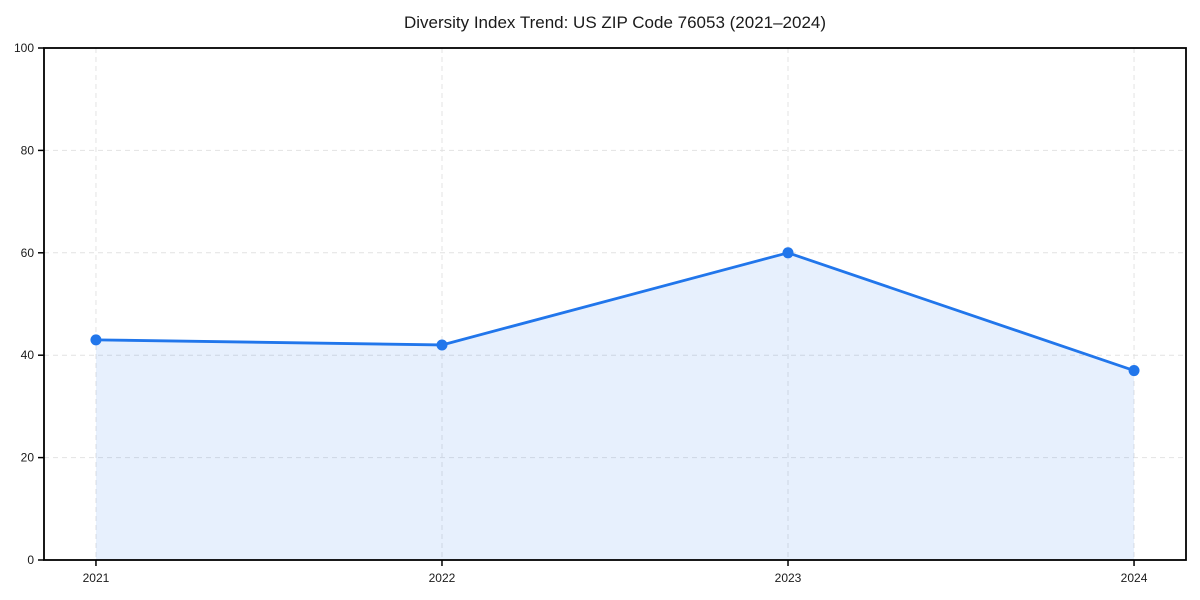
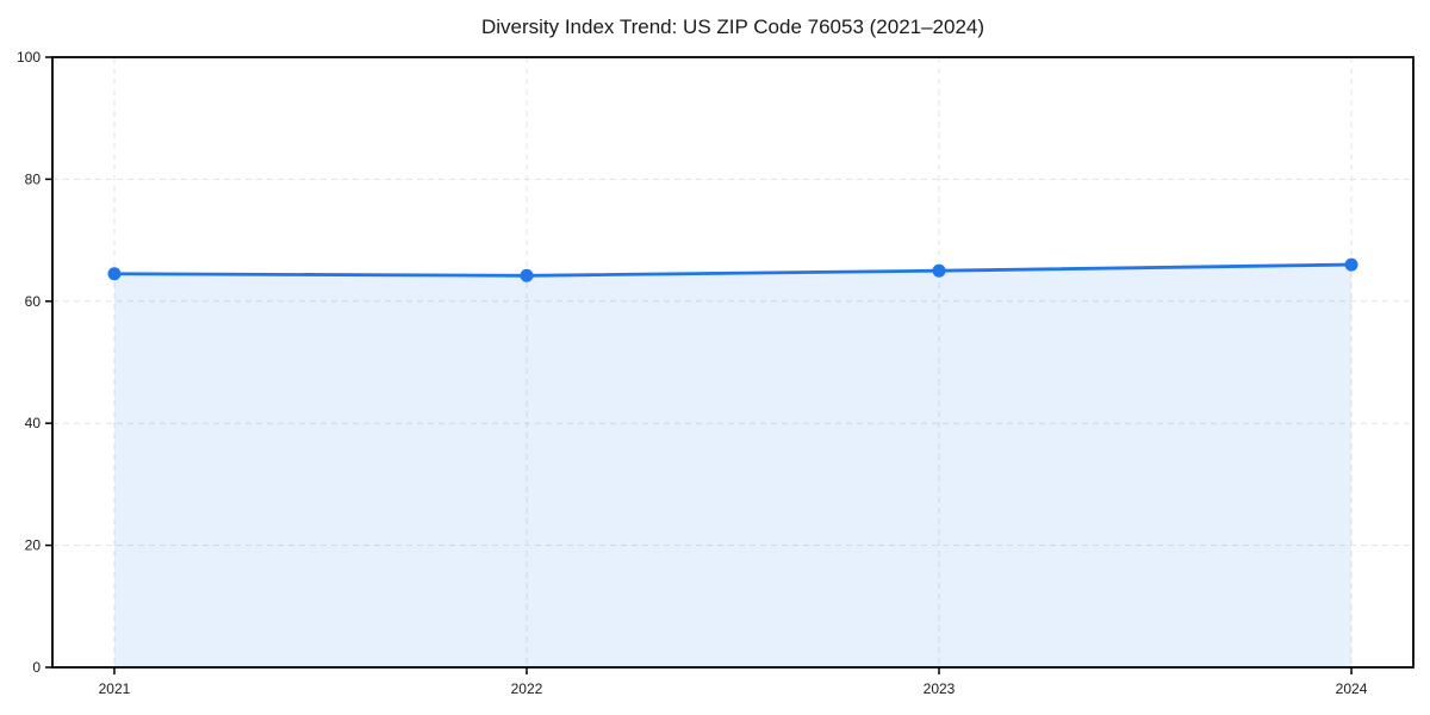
2021: 43 -> 64
2022: 42 -> 64
2023: 60 -> 65
2024: 37 -> 66
